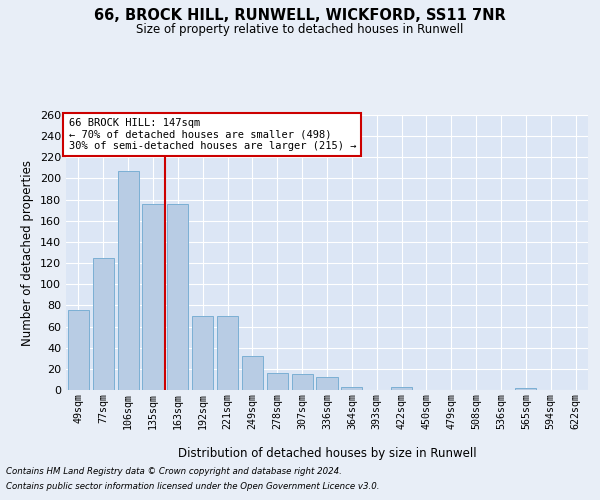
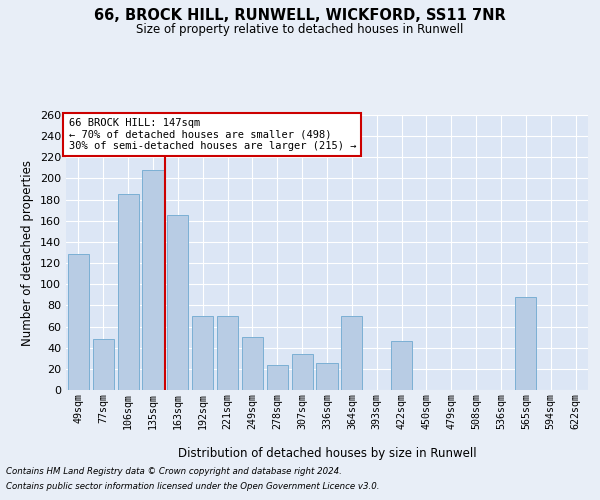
49sqm: 76 -> 129
77sqm: 125 -> 48
106sqm: 207 -> 185
135sqm: 176 -> 208
163sqm: 176 -> 165
249sqm: 32 -> 50
278sqm: 16 -> 24
307sqm: 15 -> 34
336sqm: 12 -> 26
364sqm: 3 -> 70
422sqm: 3 -> 46
565sqm: 2 -> 88
